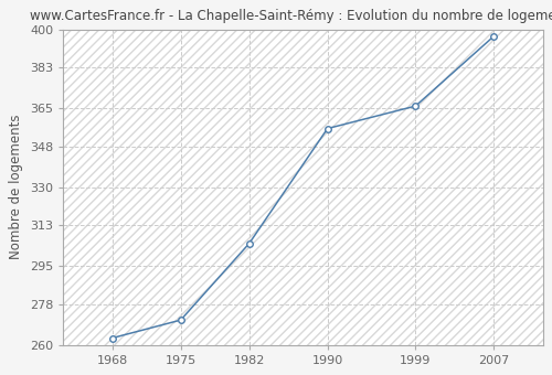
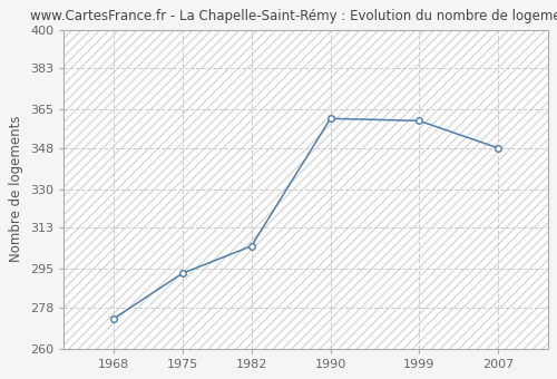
1968: 263 -> 273
1975: 271 -> 293
1990: 356 -> 361
1999: 366 -> 360
2007: 397 -> 348
